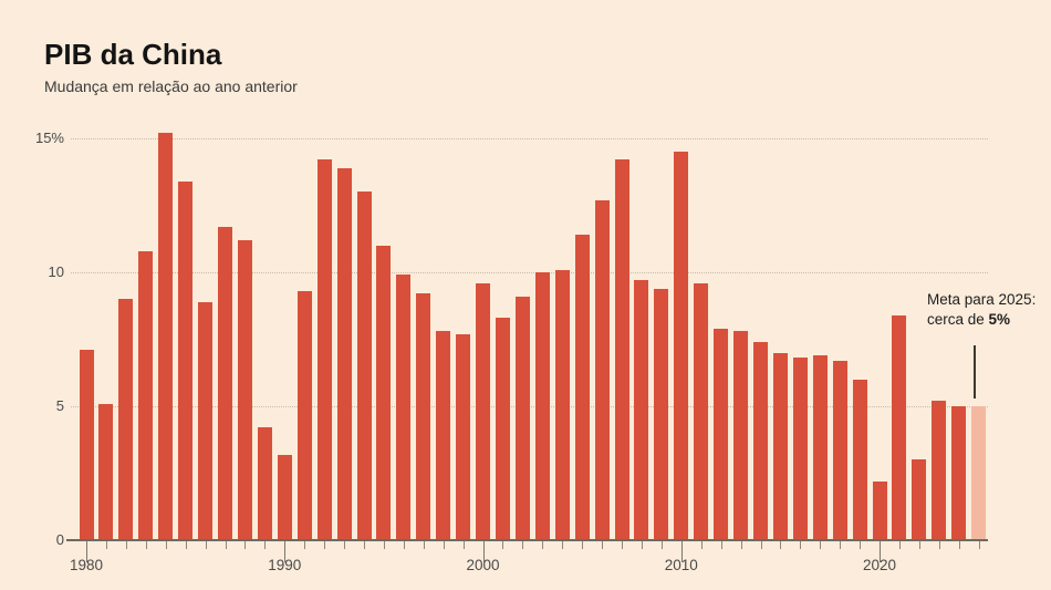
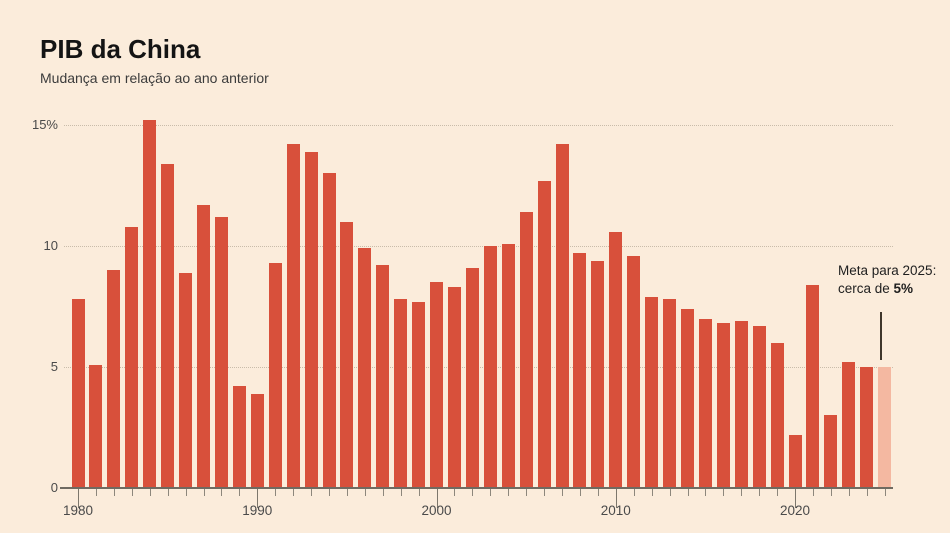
1980: 7.1% -> 7.8%
1990: 3.2% -> 3.9%
2000: 9.6% -> 8.5%
2010: 14.5% -> 10.6%
